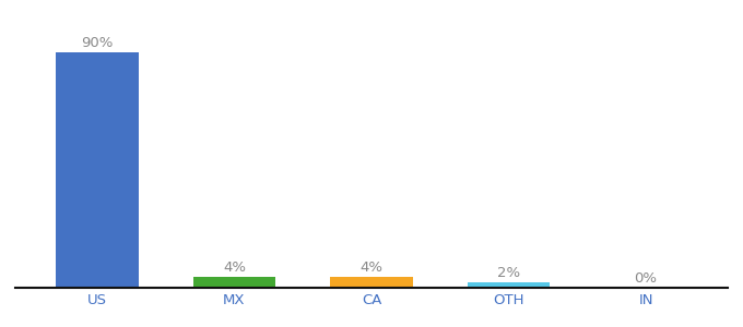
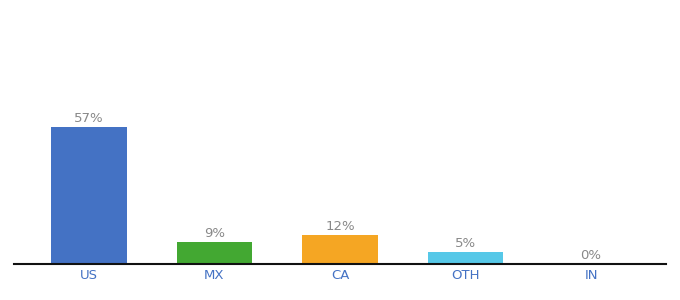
US: 90% -> 57%
MX: 4% -> 9%
CA: 4% -> 12%
OTH: 2% -> 5%
